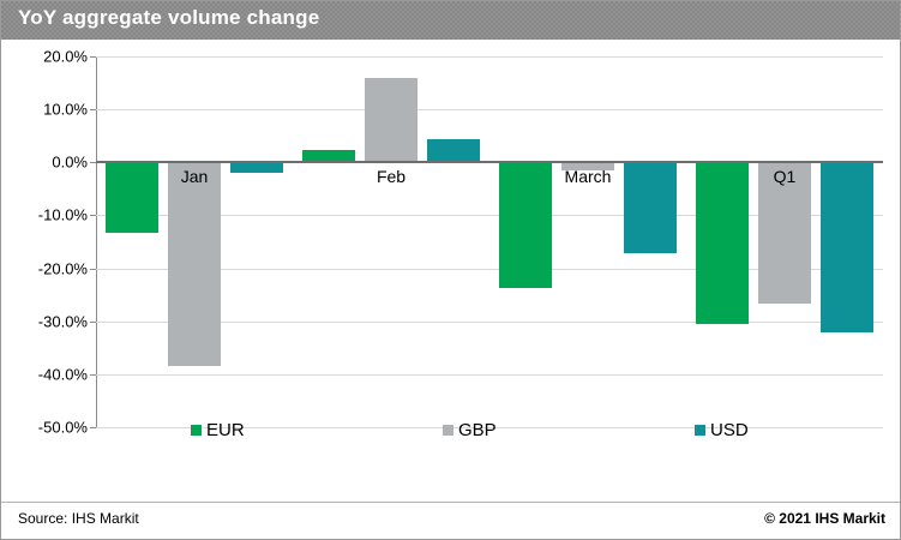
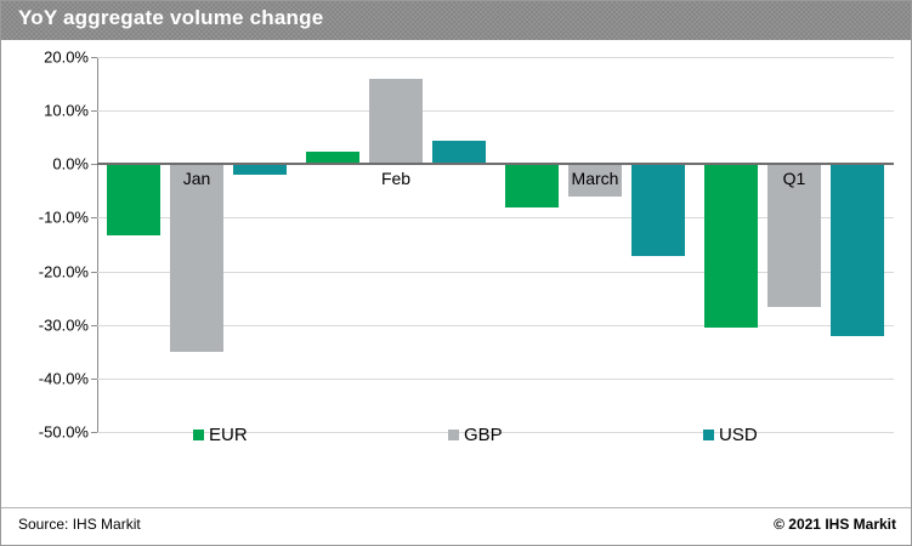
GBP/Jan: -38% -> -35%
EUR/March: -24% -> -8%
GBP/March: -2% -> -6%
